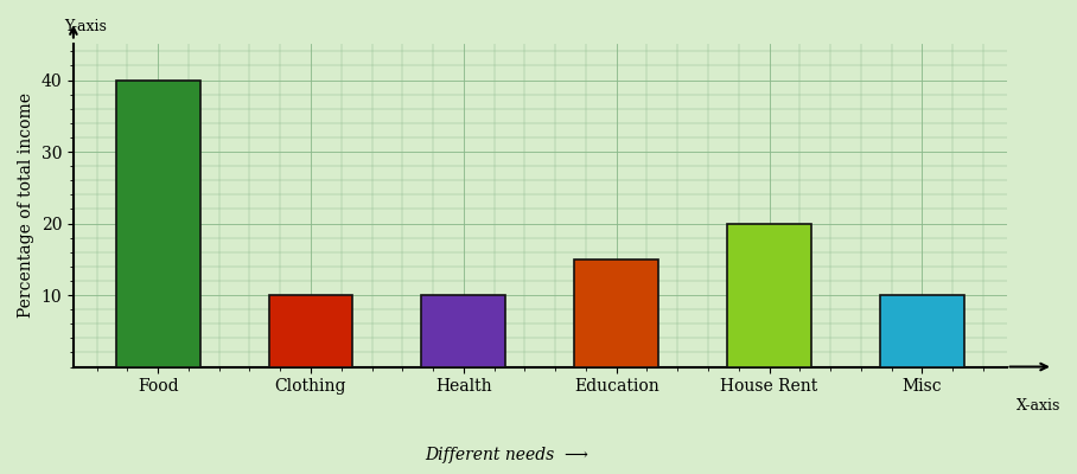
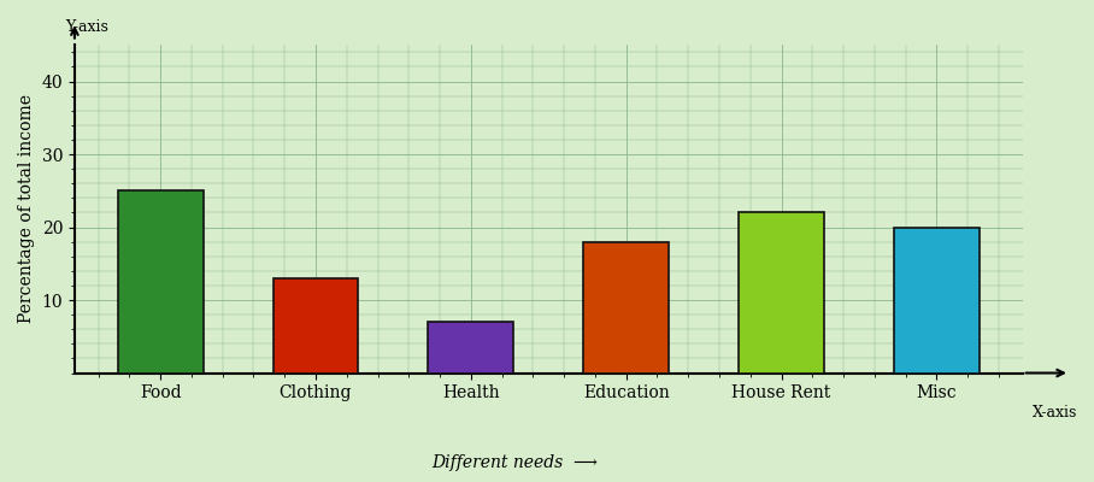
Food: 40 -> 25
Clothing: 10 -> 13
Health: 10 -> 7
Education: 15 -> 18
House Rent: 20 -> 22
Misc: 10 -> 20
